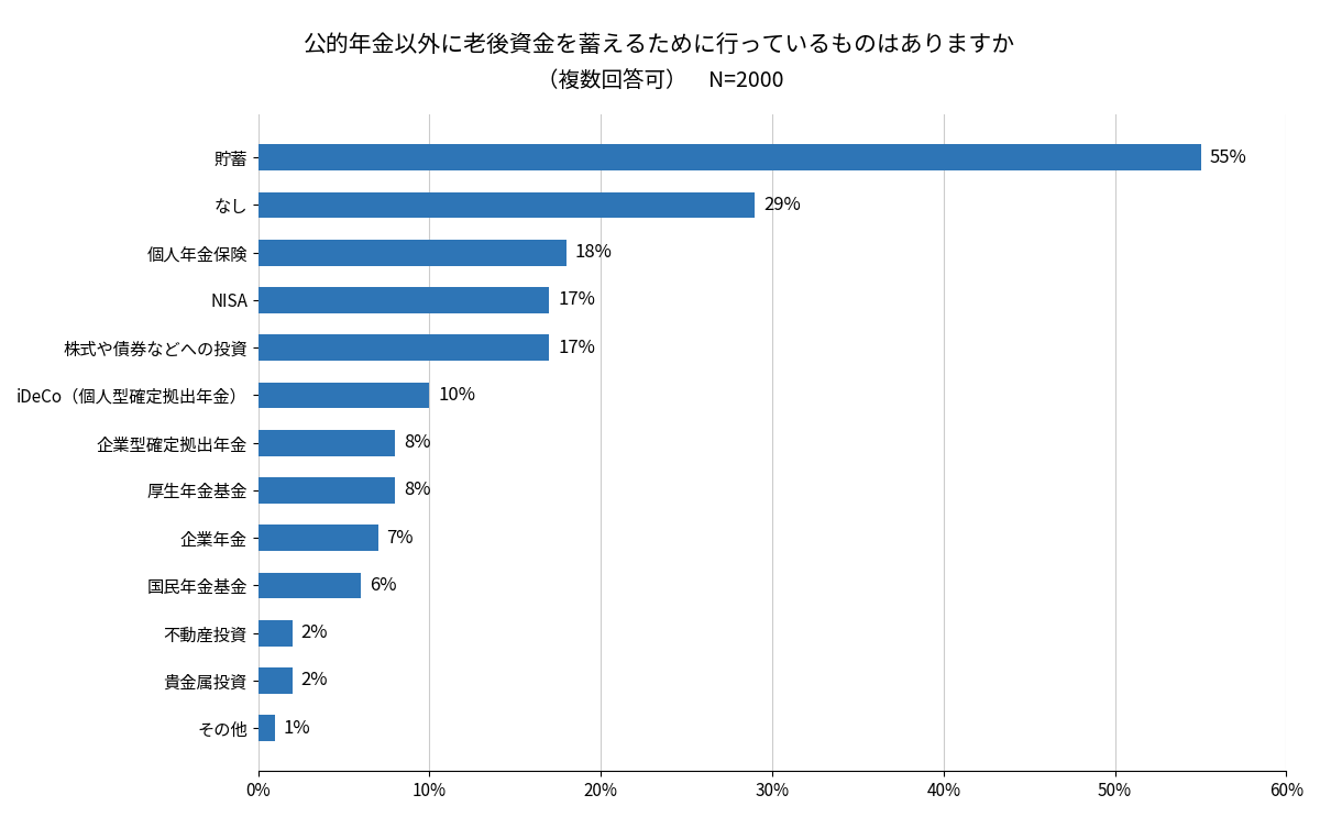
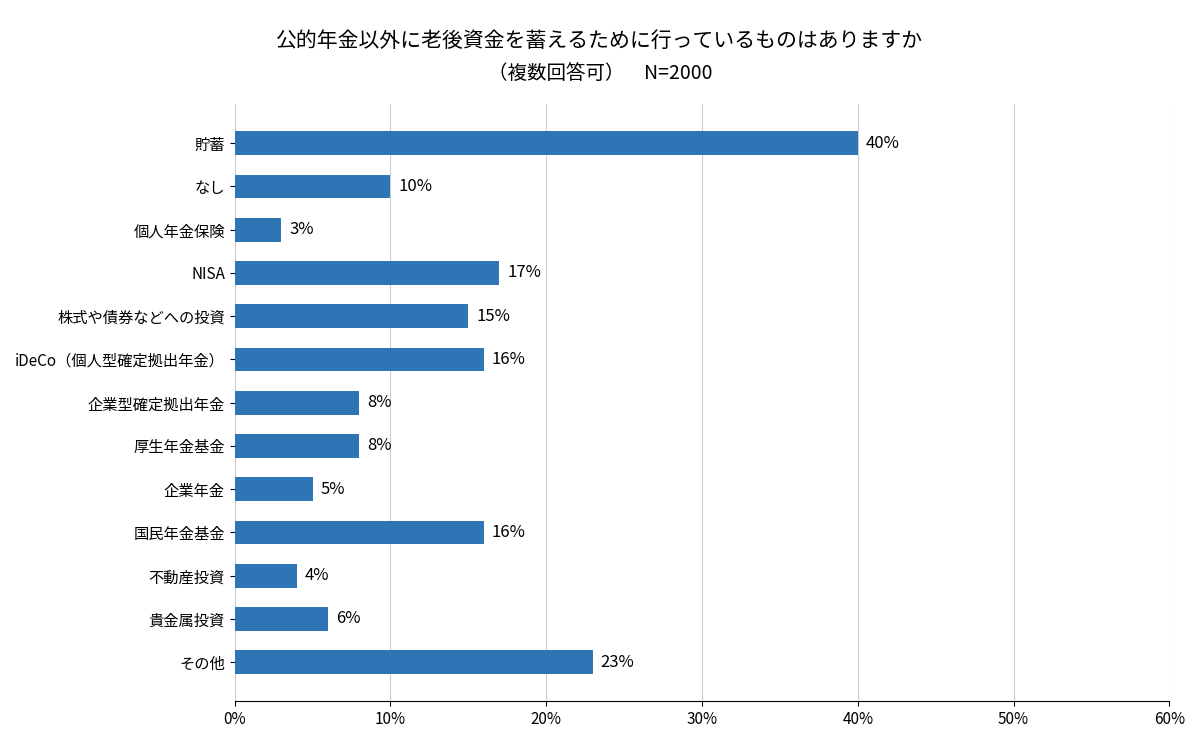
貯蓄: 55% -> 40%
なし: 29% -> 10%
個人年金保険: 18% -> 3%
株式や債券などへの投資: 17% -> 15%
iDeCo（個人型確定拠出年金）: 10% -> 16%
企業年金: 7% -> 5%
国民年金基金: 6% -> 16%
不動産投資: 2% -> 4%
貴金属投資: 2% -> 6%
その他: 1% -> 23%
